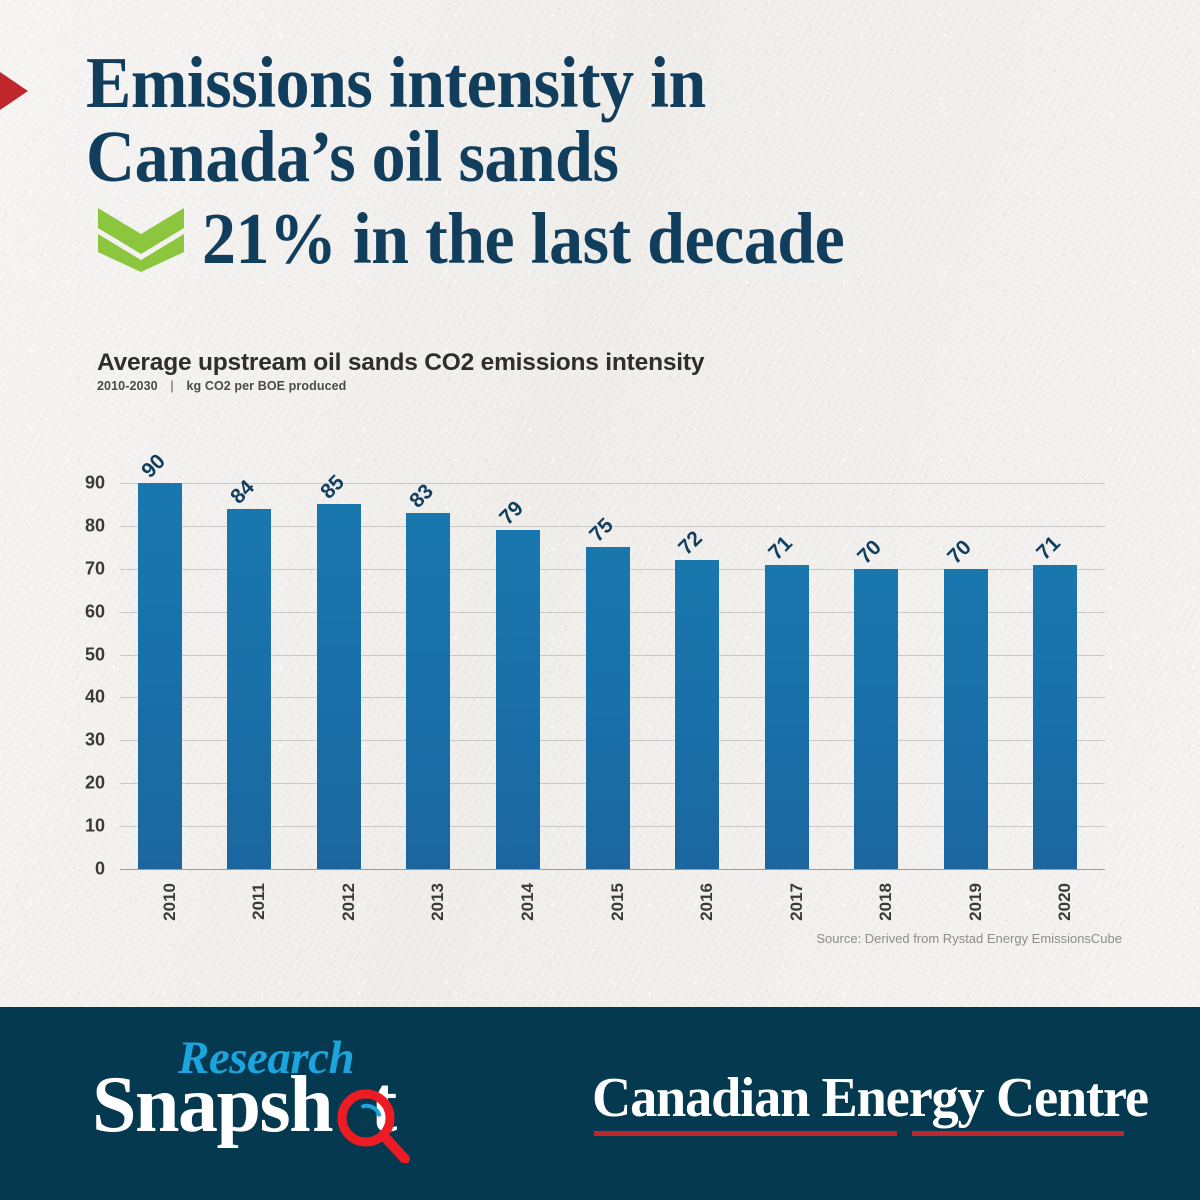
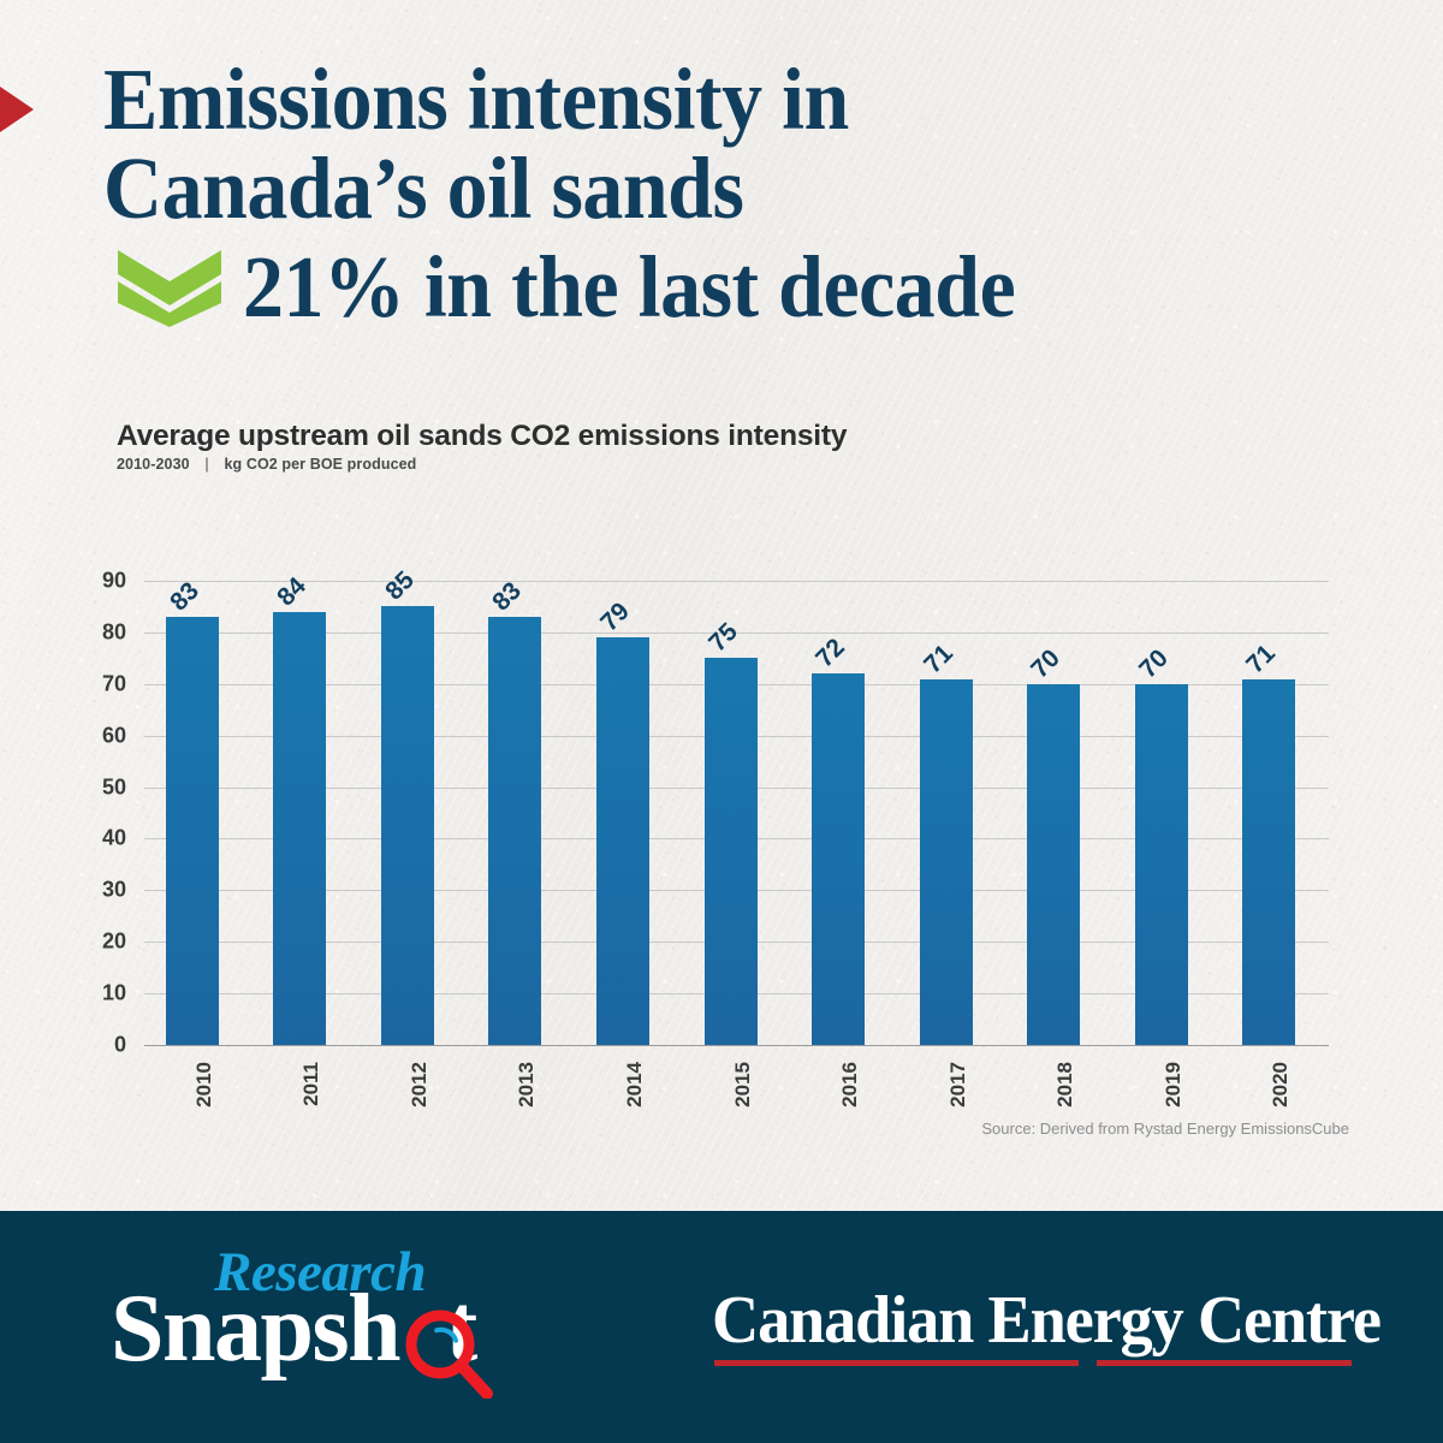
2010: 90 -> 83
